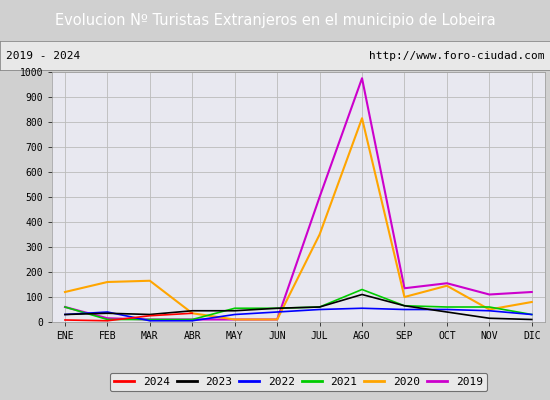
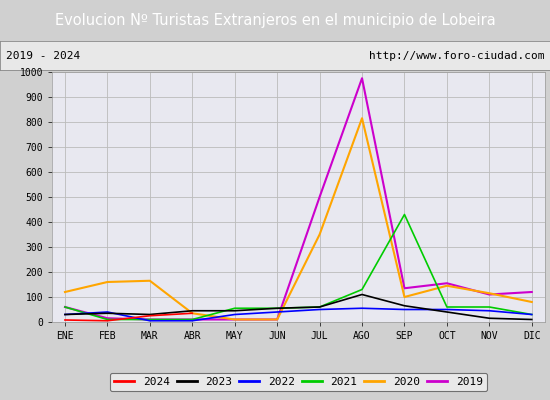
2021/SEP: 65 -> 430
2020/NOV: 50 -> 115
